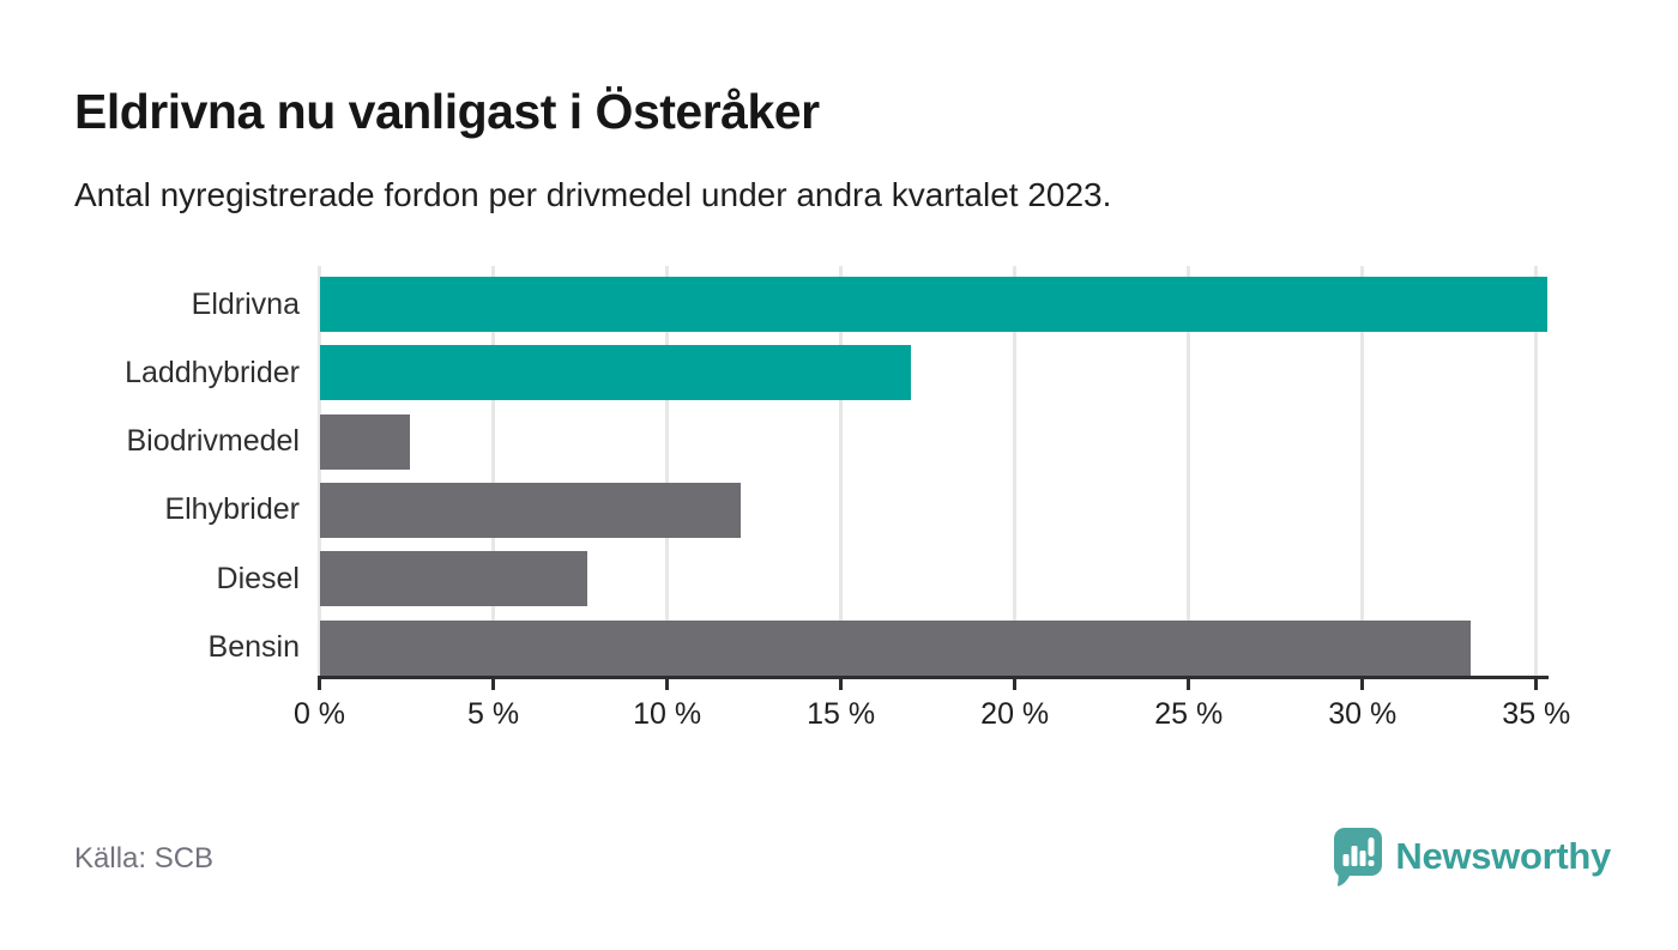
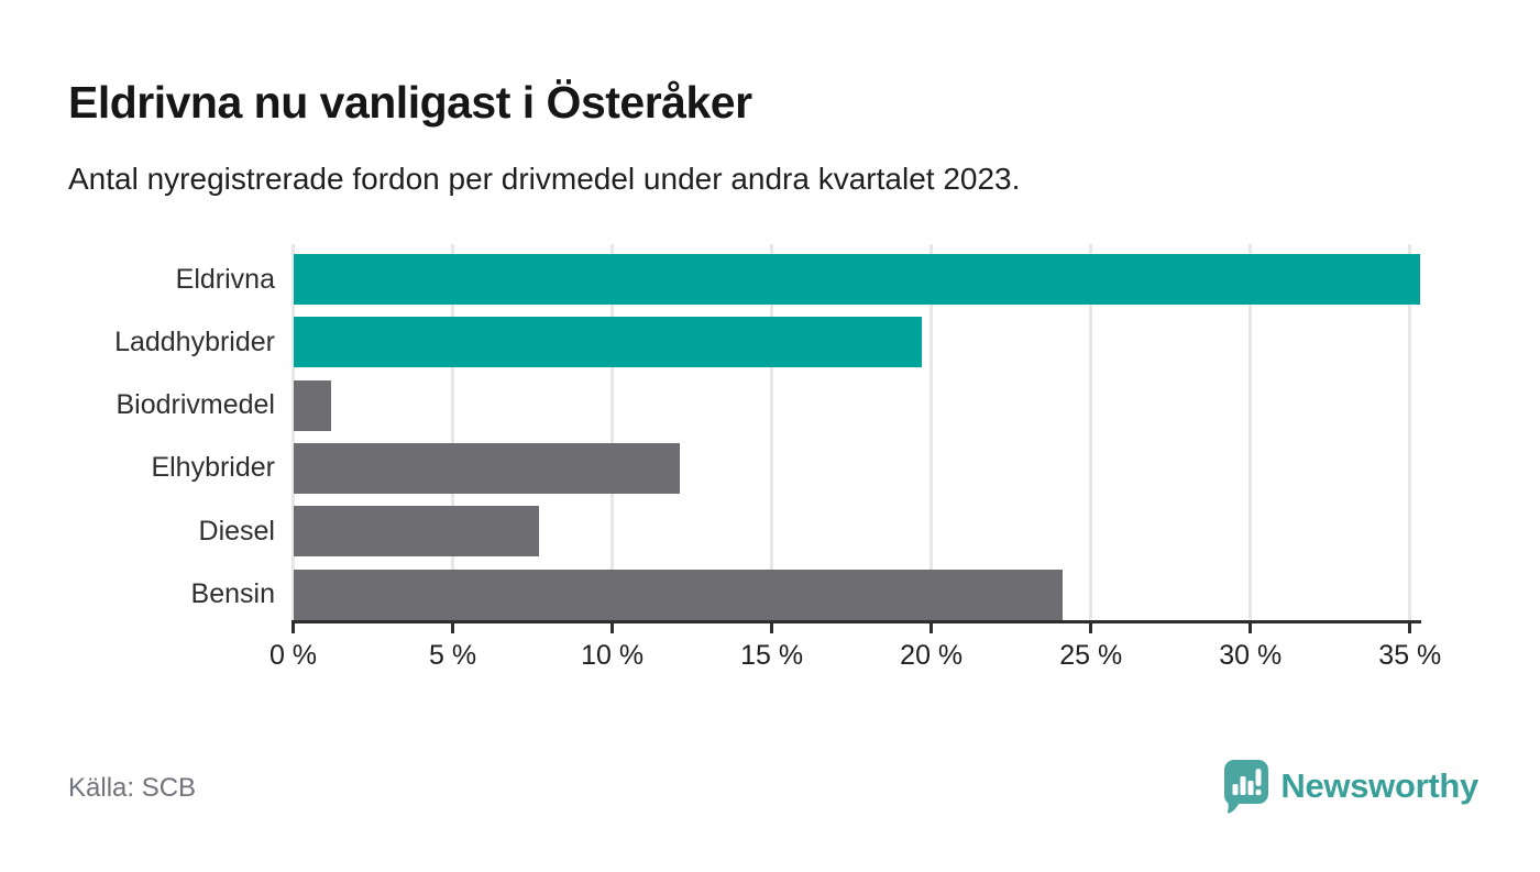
Laddhybrider: 17.0% -> 19.7%
Biodrivmedel: 2.6% -> 1.2%
Bensin: 33.1% -> 24.1%
